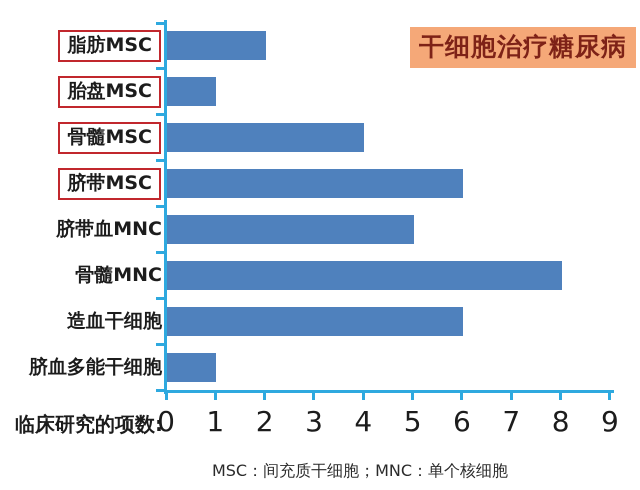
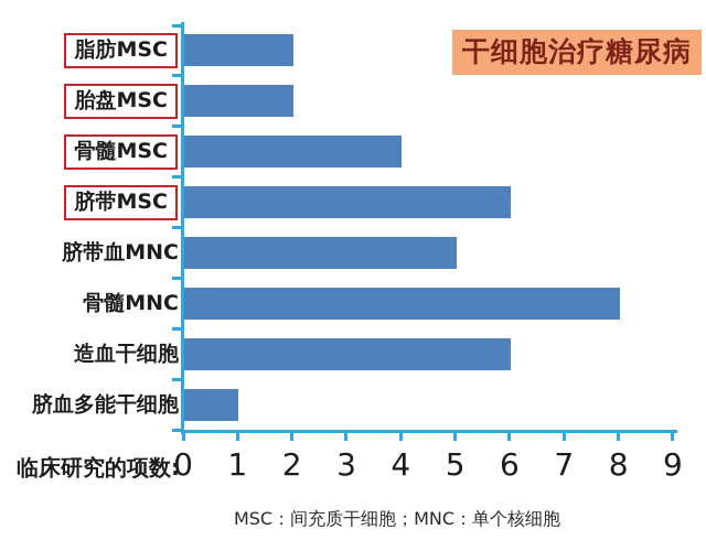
胎盘MSC: 1 -> 2
